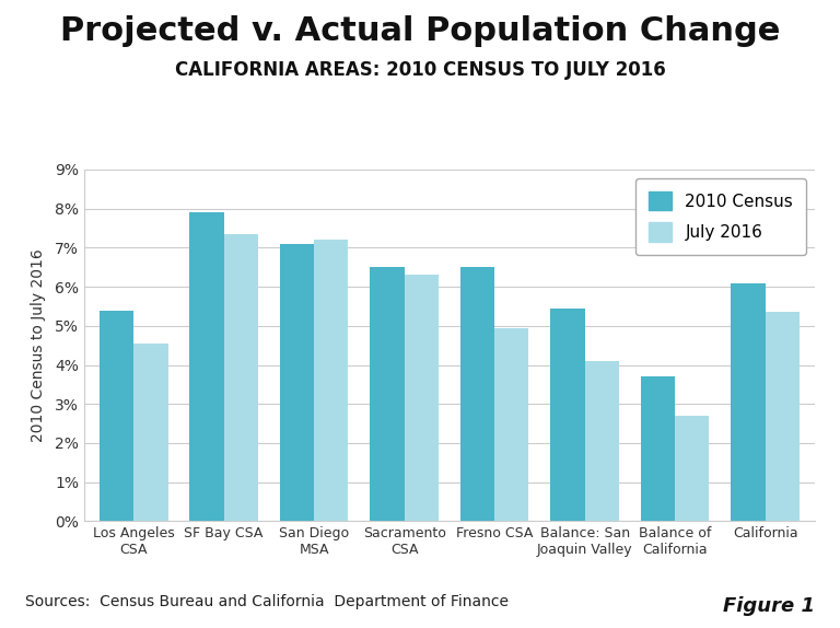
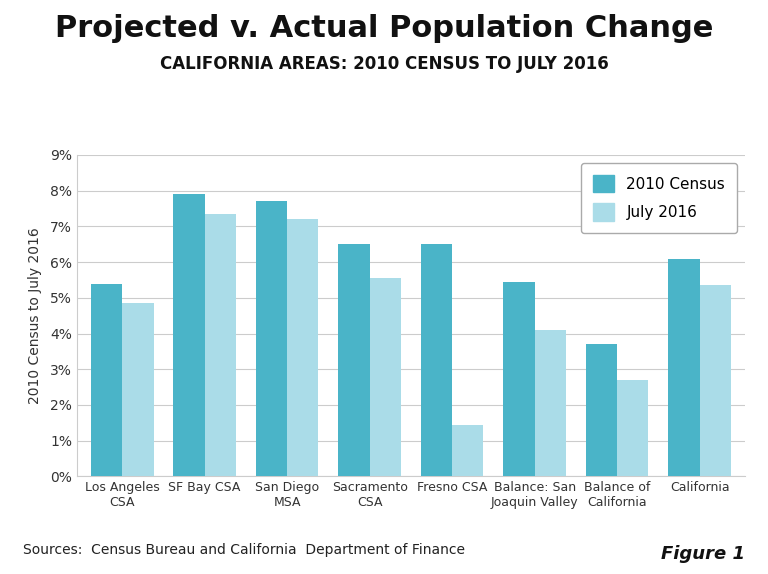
July 2016/Los Angeles CSA: 4.55% -> 4.85%
2010 Census/San Diego MSA: 7.10% -> 7.70%
July 2016/Sacramento CSA: 6.30% -> 5.55%
July 2016/Fresno CSA: 4.95% -> 1.45%
